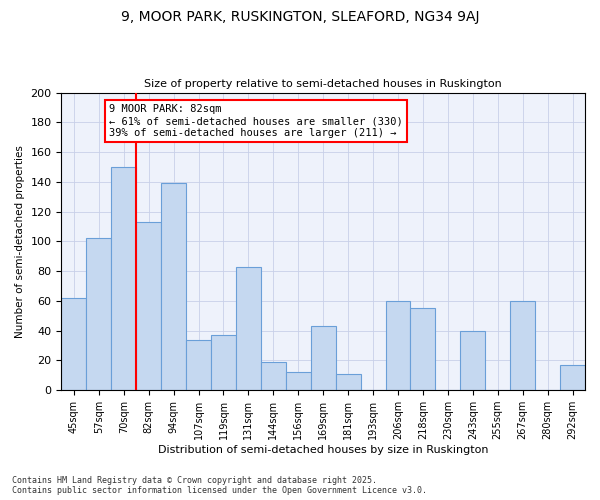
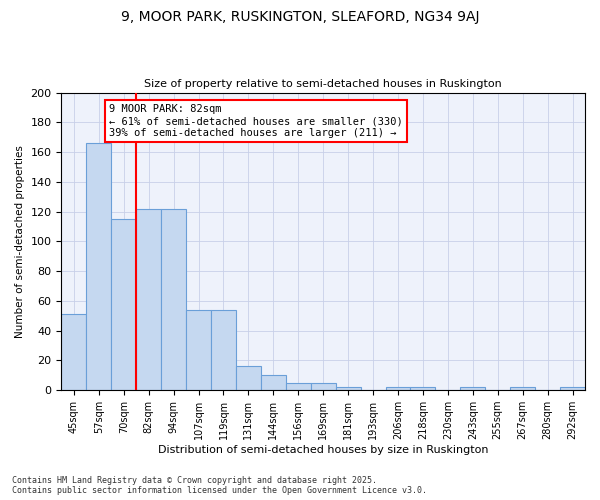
45sqm: 62 -> 51
57sqm: 102 -> 166
70sqm: 150 -> 115
82sqm: 113 -> 122
94sqm: 139 -> 122
107sqm: 34 -> 54
119sqm: 37 -> 54
131sqm: 83 -> 16
144sqm: 19 -> 10
156sqm: 12 -> 5
169sqm: 43 -> 5
181sqm: 11 -> 2
206sqm: 60 -> 2
218sqm: 55 -> 2
243sqm: 40 -> 2
267sqm: 60 -> 2
292sqm: 17 -> 2
